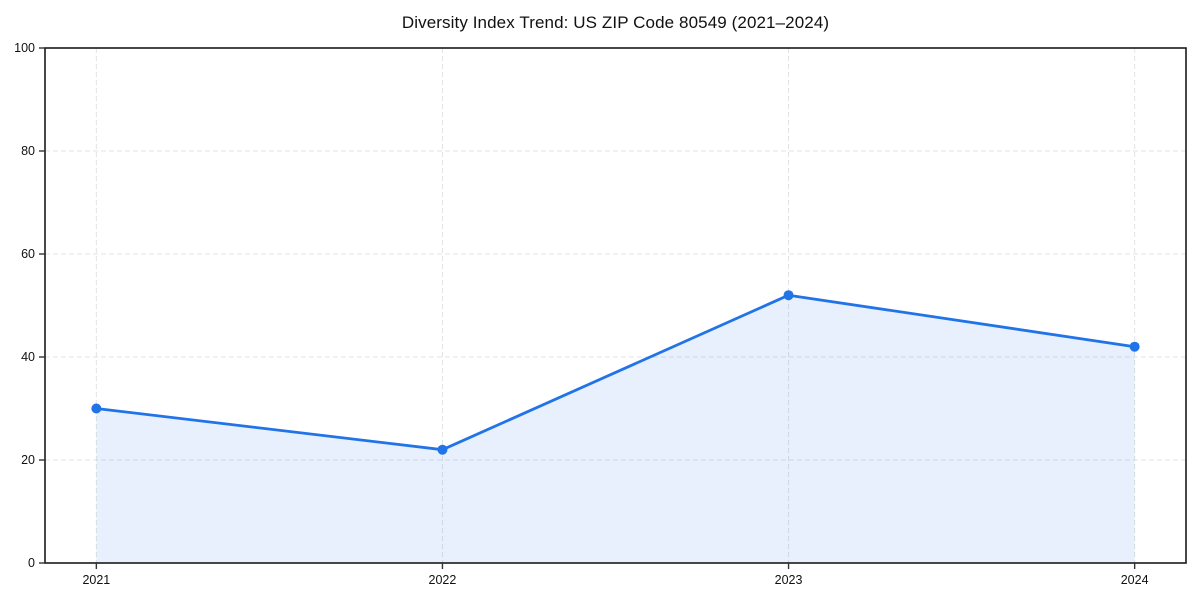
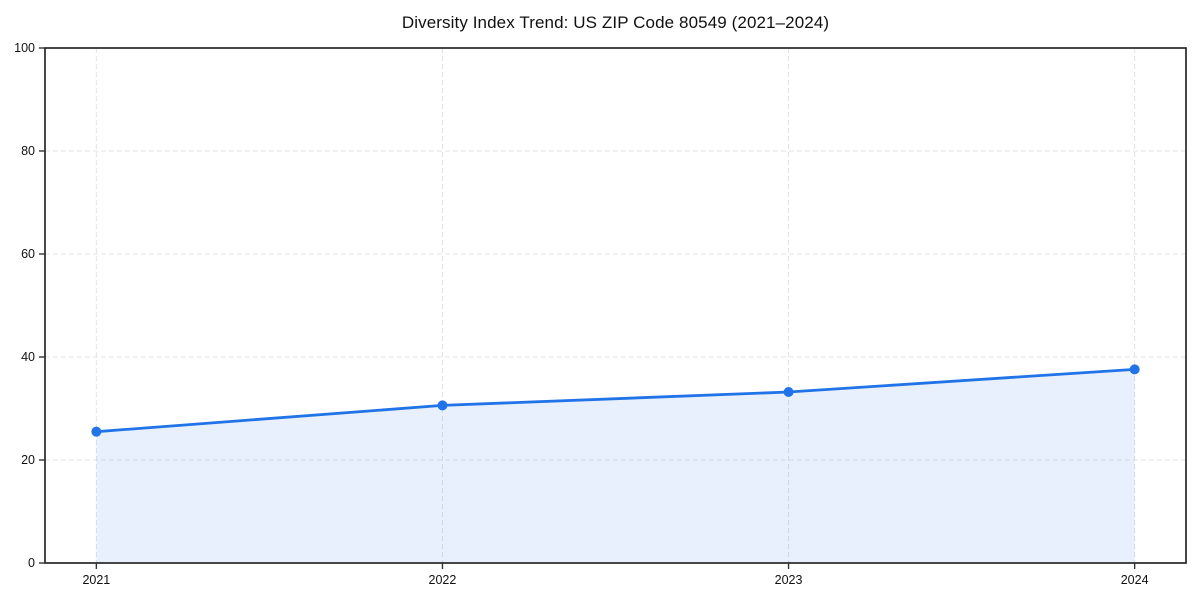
2021: 30 -> 26
2022: 22 -> 31
2023: 52 -> 33
2024: 42 -> 38
